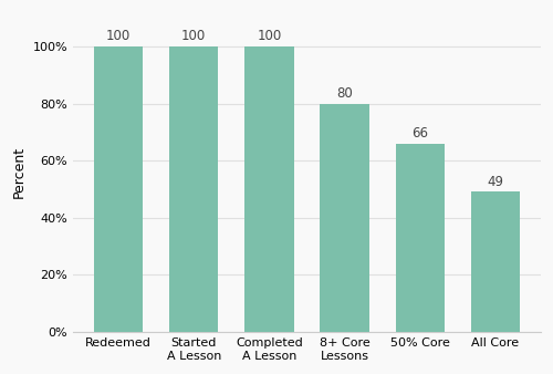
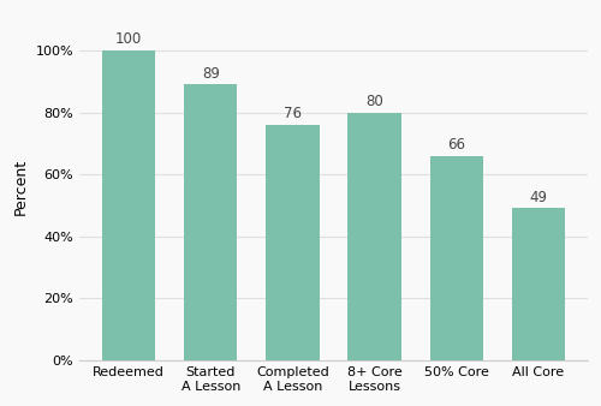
Started A Lesson: 100 -> 89
Completed A Lesson: 100 -> 76
